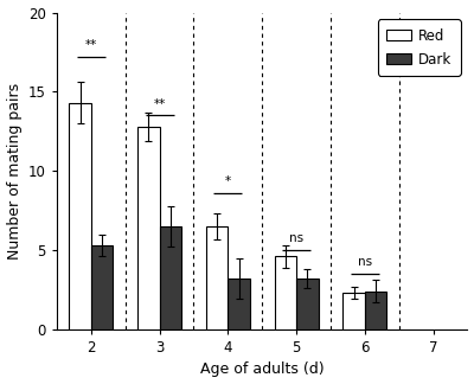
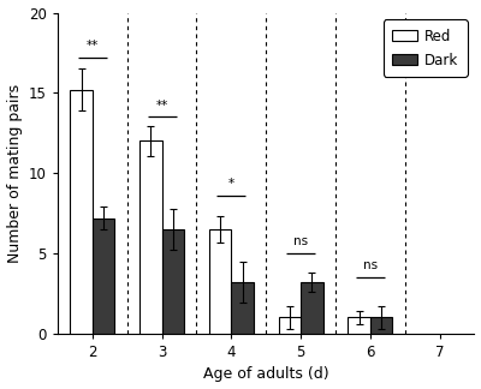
Red/2: 14.3 -> 15.2
Dark/2: 5.3 -> 7.2
Red/3: 12.8 -> 12.0
Red/5: 4.6 -> 1.0
Red/6: 2.3 -> 1.0
Dark/6: 2.4 -> 1.0
